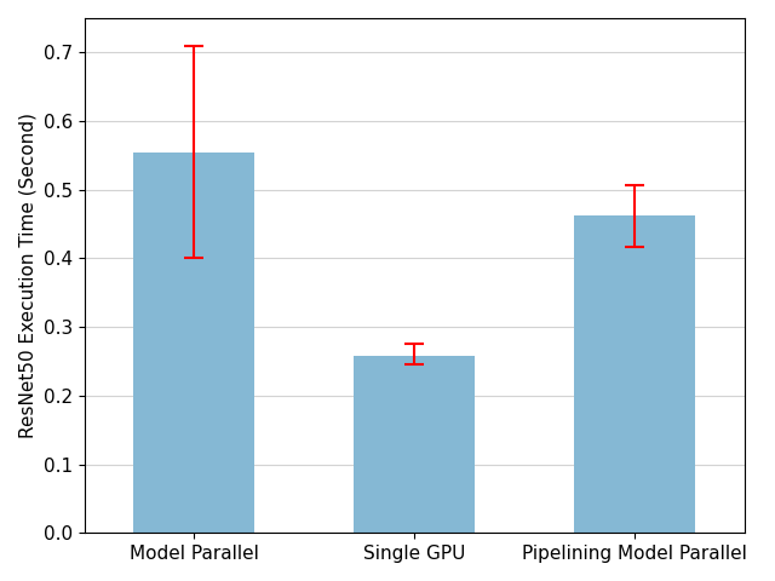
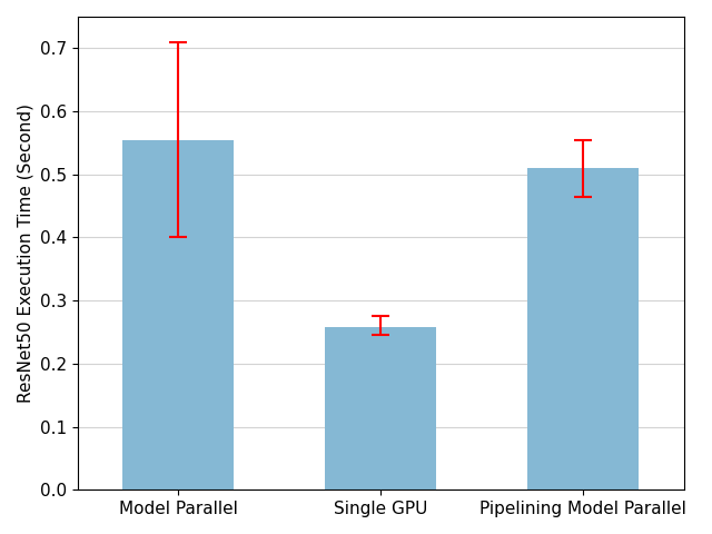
Pipelining Model Parallel: 0.462 -> 0.510
